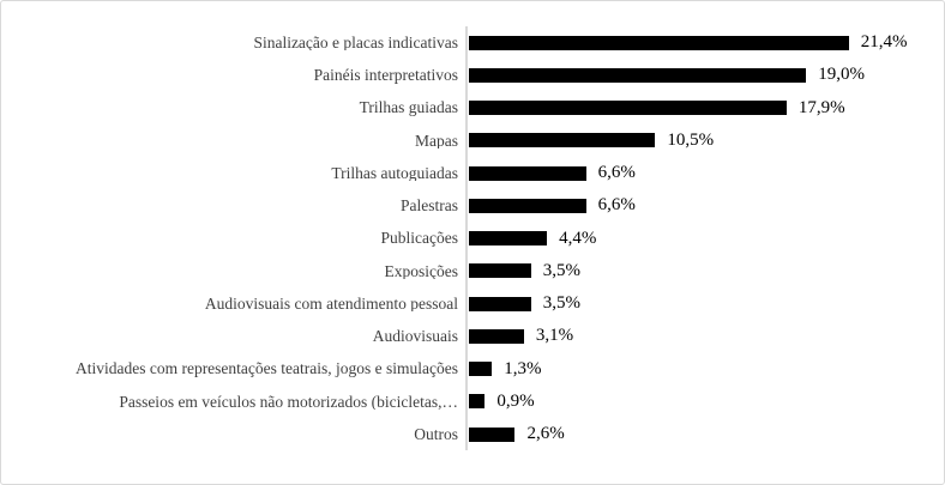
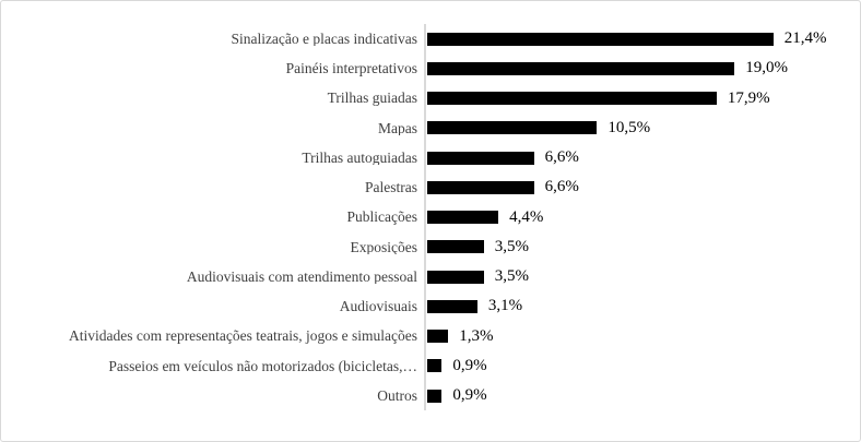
Outros: 2,6% -> 0,9%
